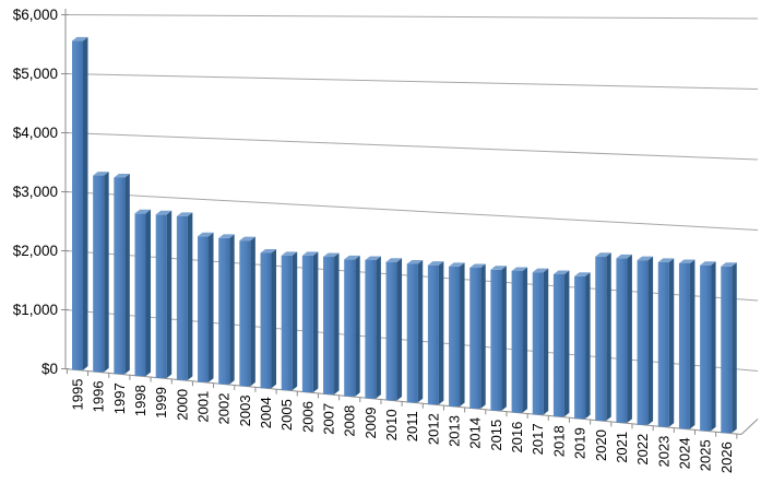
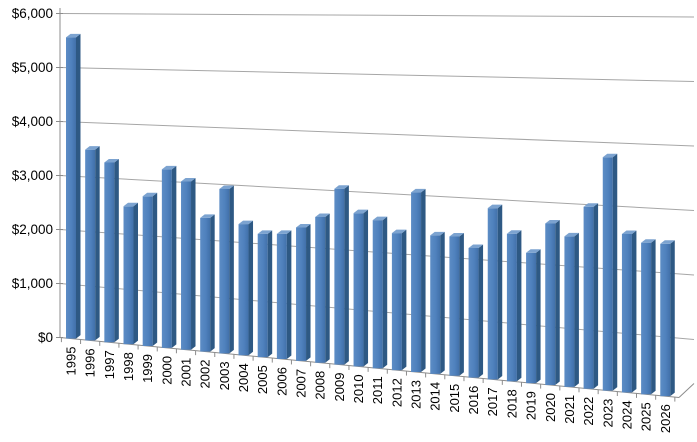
1996: $3300 -> $3500
1998: $2700 -> $2500
2000: $2700 -> $3200
2001: $2400 -> $3000
2003: $2400 -> $2900
2004: $2200 -> $2300
2007: $2200 -> $2300
2008: $2200 -> $2500
2009: $2200 -> $3000
2010: $2200 -> $2600
2011: $2100 -> $2500
2012: $2100 -> $2300
2013: $2100 -> $3000
2014: $2100 -> $2300
2015: $2100 -> $2300
2017: $2100 -> $2800
2018: $2100 -> $2400
2020: $2400 -> $2600
2022: $2400 -> $2900
2023: $2400 -> $3700
2024: $2400 -> $2500
